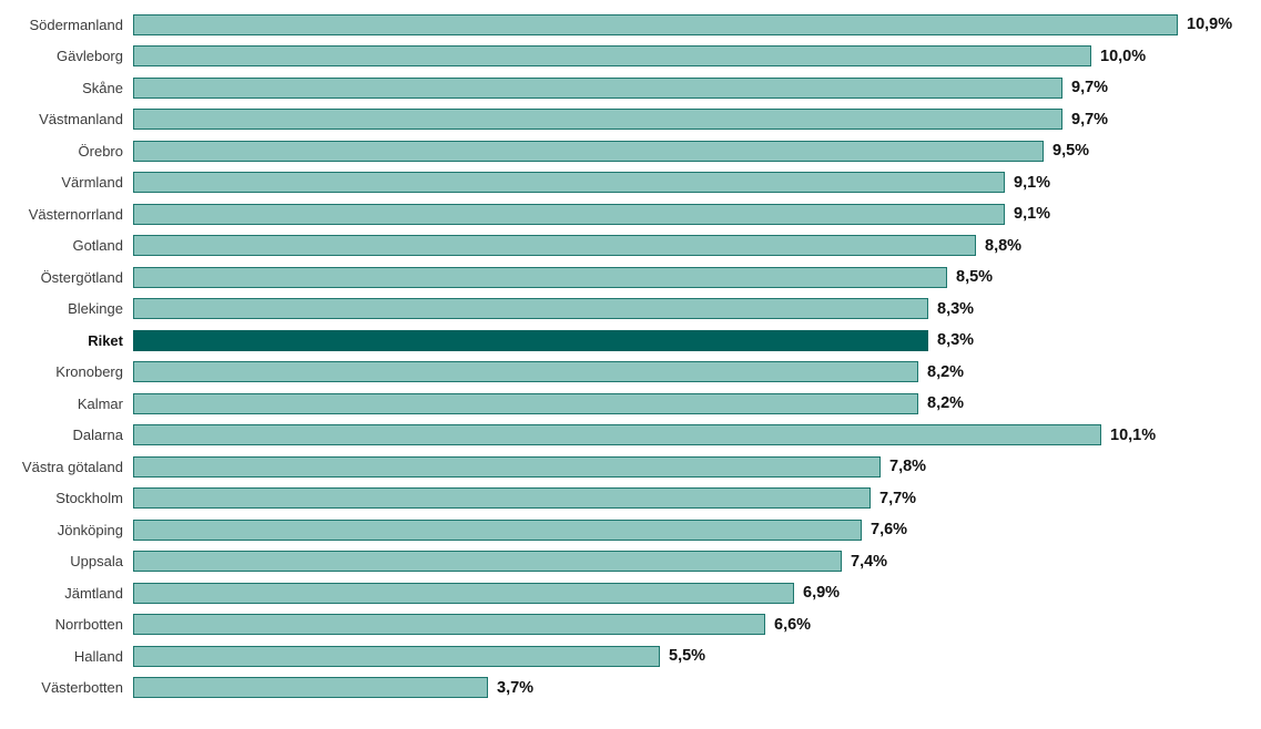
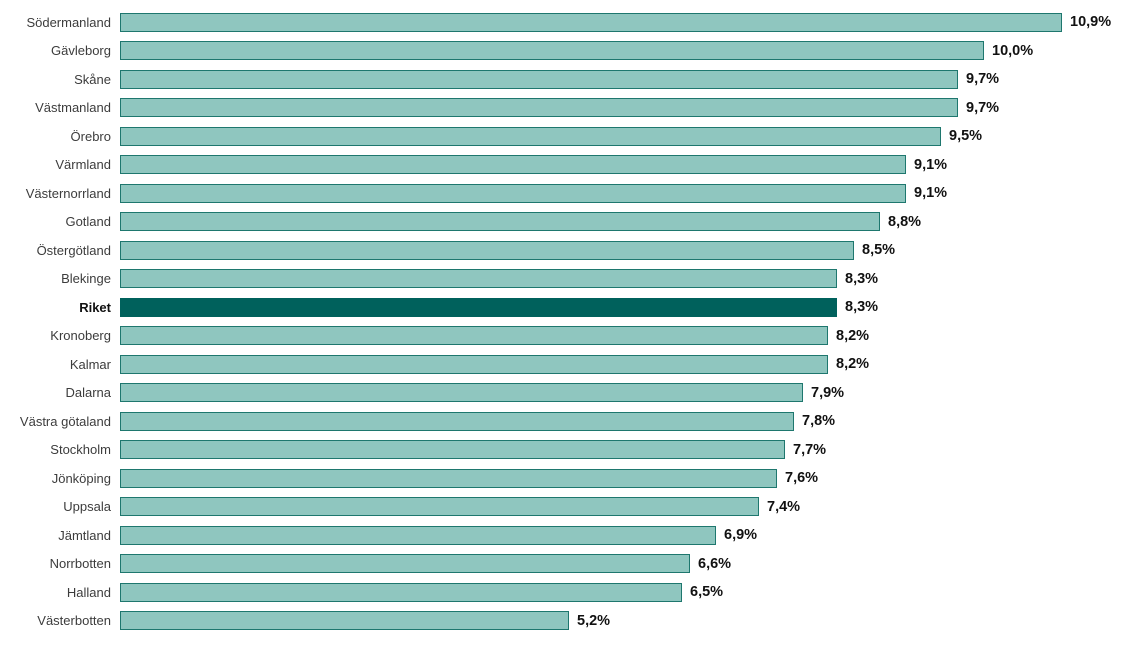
Dalarna: 10,1% -> 7,9%
Halland: 5,5% -> 6,5%
Västerbotten: 3,7% -> 5,2%
